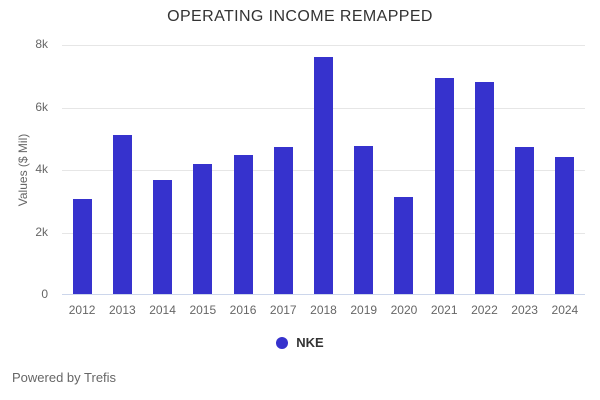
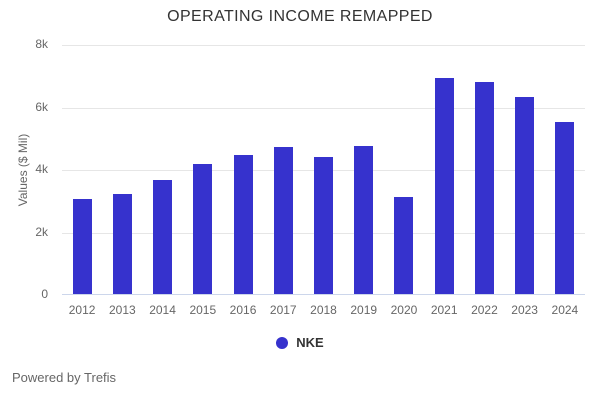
2013: 5.1k -> 3.2k
2018: 7.6k -> 4.4k
2023: 4.7k -> 6.3k
2024: 4.4k -> 5.5k
